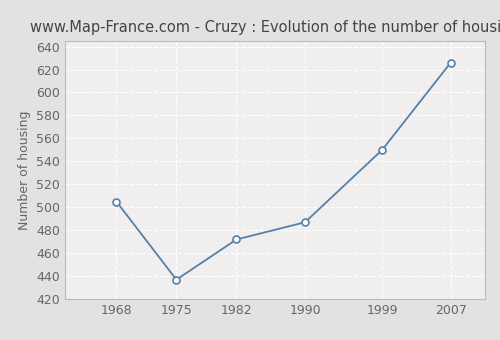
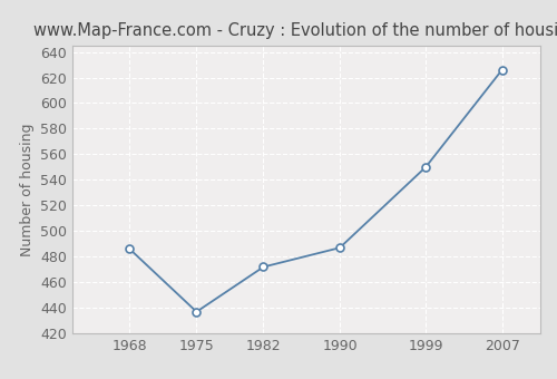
1968: 505 -> 486
